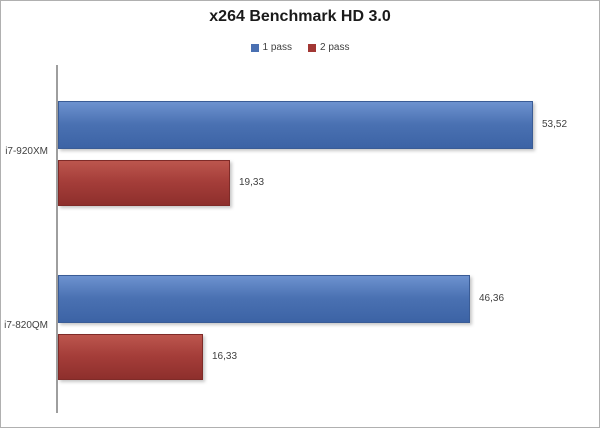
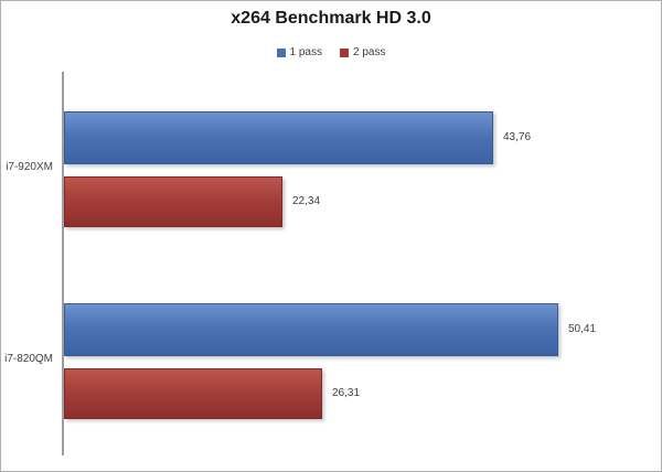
1 pass/i7-920XM: 53,52 -> 43,76
2 pass/i7-920XM: 19,33 -> 22,34
1 pass/i7-820QM: 46,36 -> 50,41
2 pass/i7-820QM: 16,33 -> 26,31
